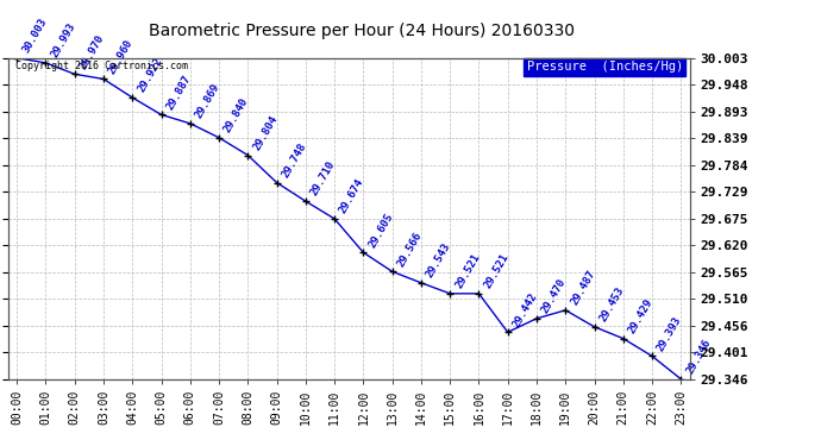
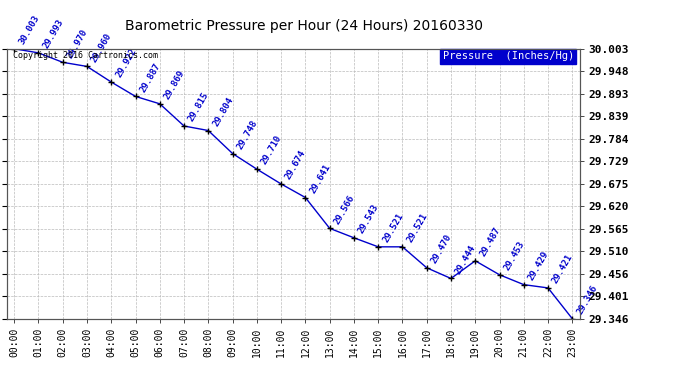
07:00: 29.840 -> 29.815
12:00: 29.605 -> 29.641
17:00: 29.442 -> 29.470
18:00: 29.470 -> 29.444
22:00: 29.393 -> 29.421
